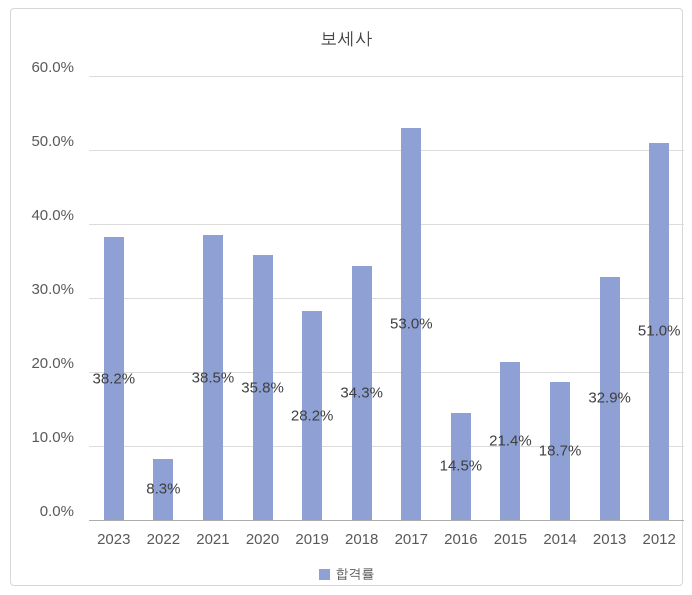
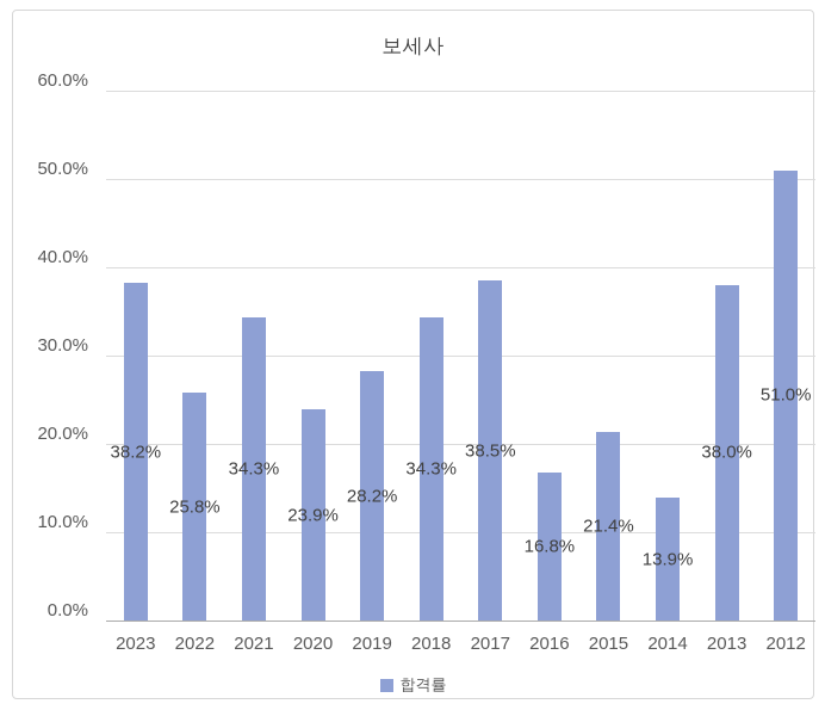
2022: 8.3% -> 25.8%
2021: 38.5% -> 34.3%
2020: 35.8% -> 23.9%
2017: 53.0% -> 38.5%
2016: 14.5% -> 16.8%
2014: 18.7% -> 13.9%
2013: 32.9% -> 38.0%
